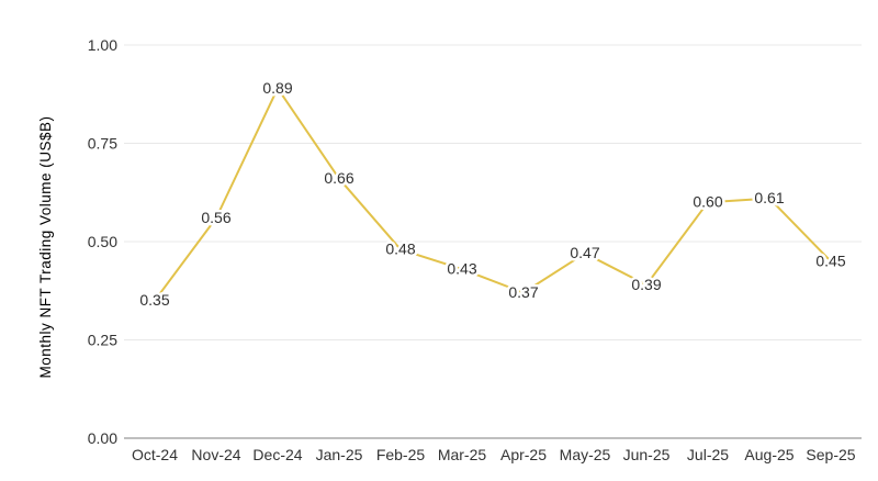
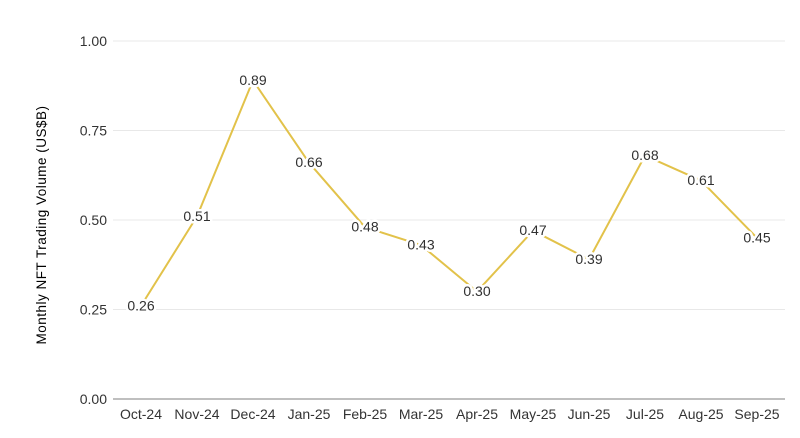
Oct-24: 0.35 -> 0.26
Nov-24: 0.56 -> 0.51
Apr-25: 0.37 -> 0.30
Jul-25: 0.60 -> 0.68
